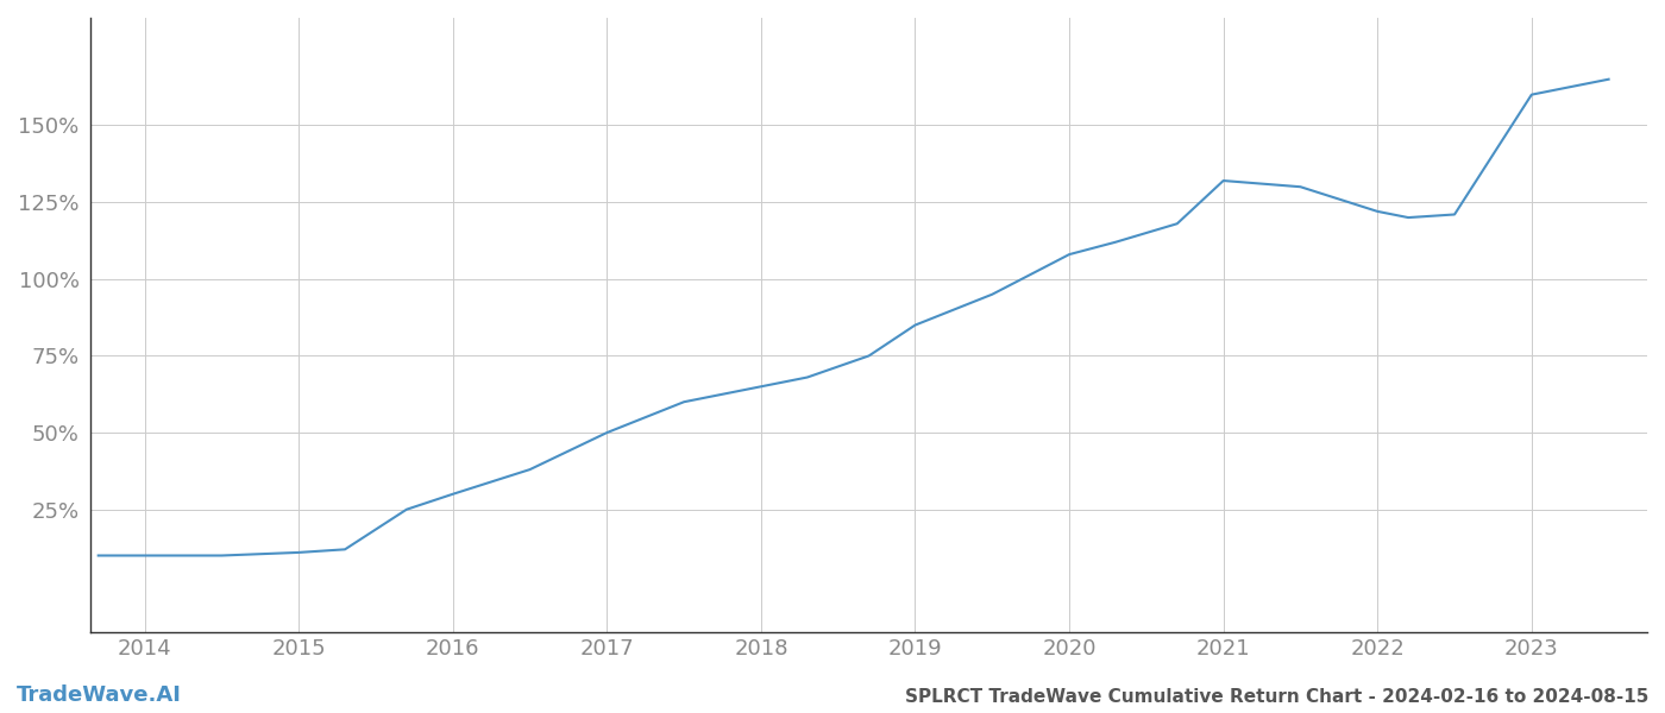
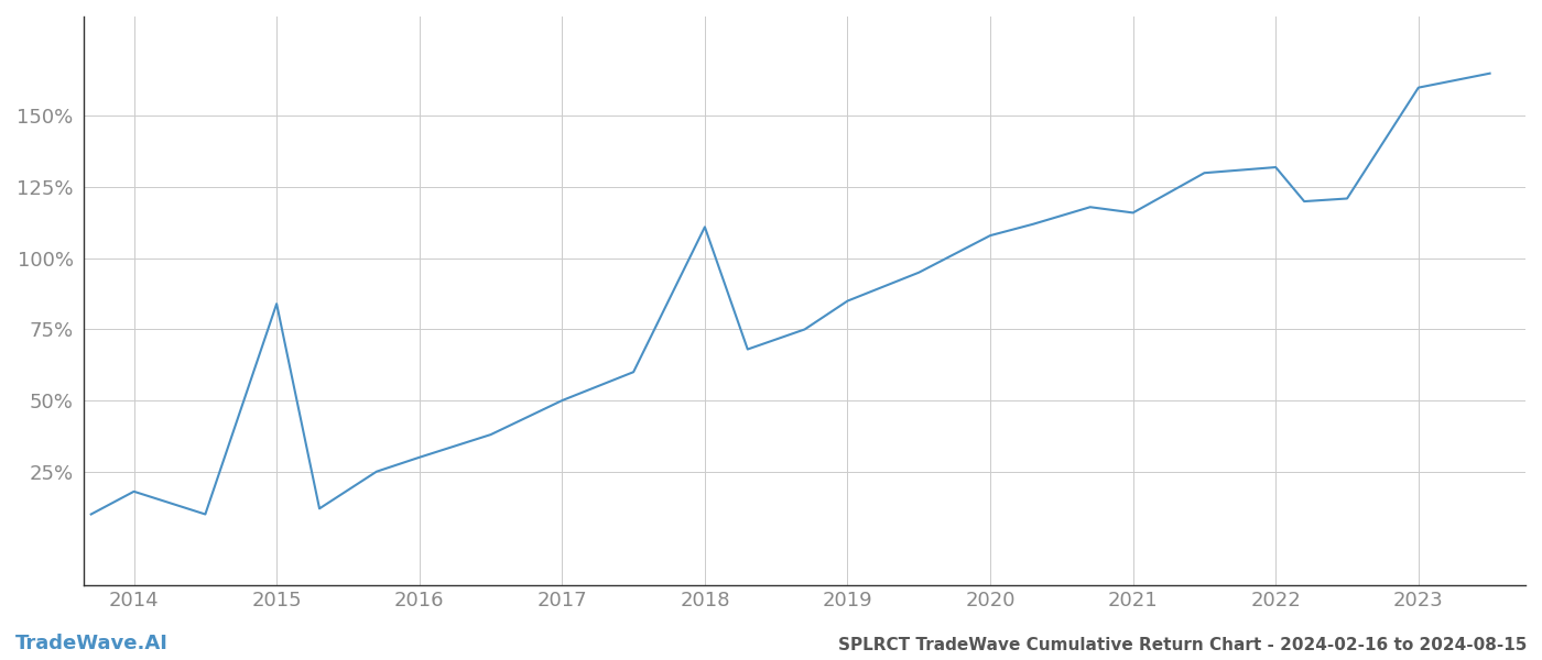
2014: 10% -> 18%
2015: 11% -> 84%
2018: 65% -> 111%
2021: 132% -> 116%
2022: 122% -> 132%
